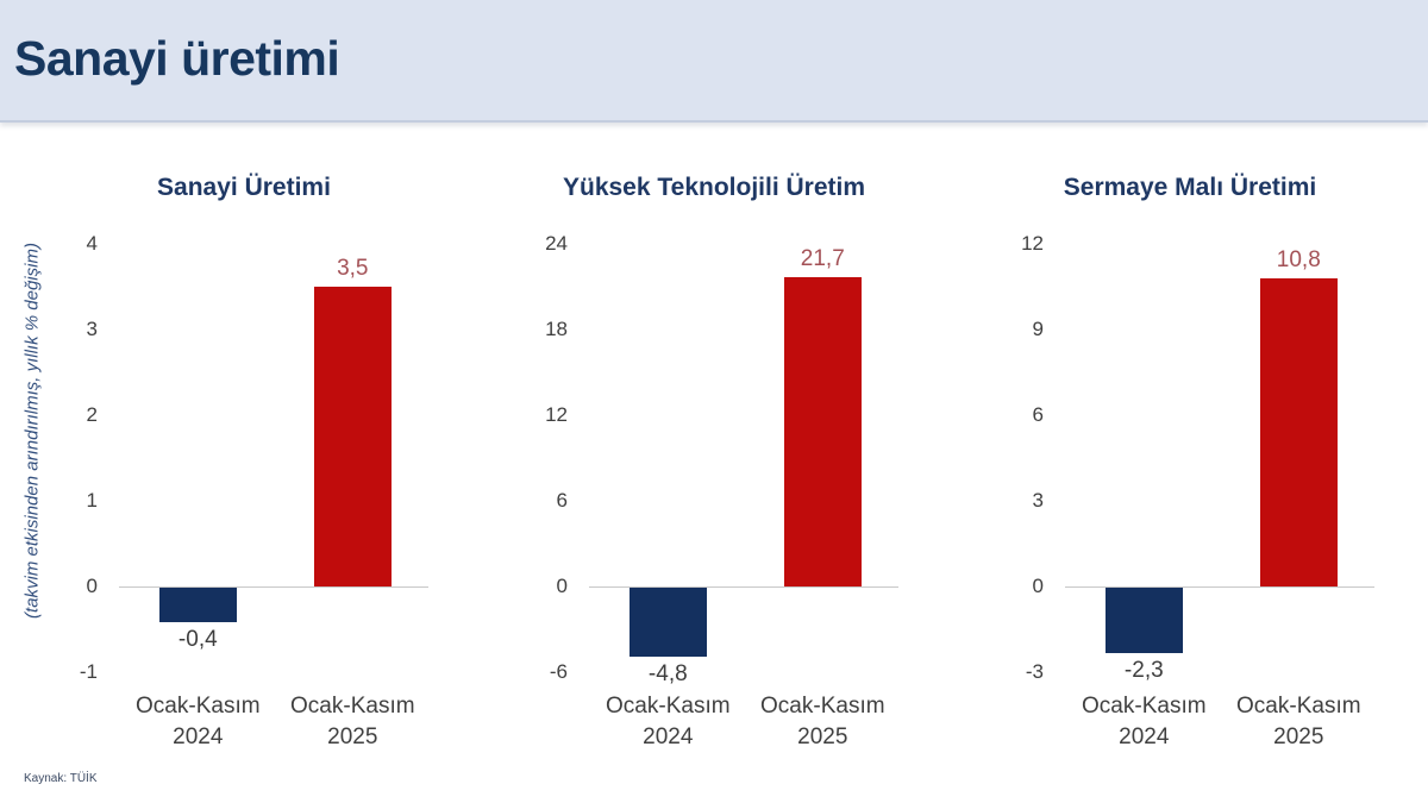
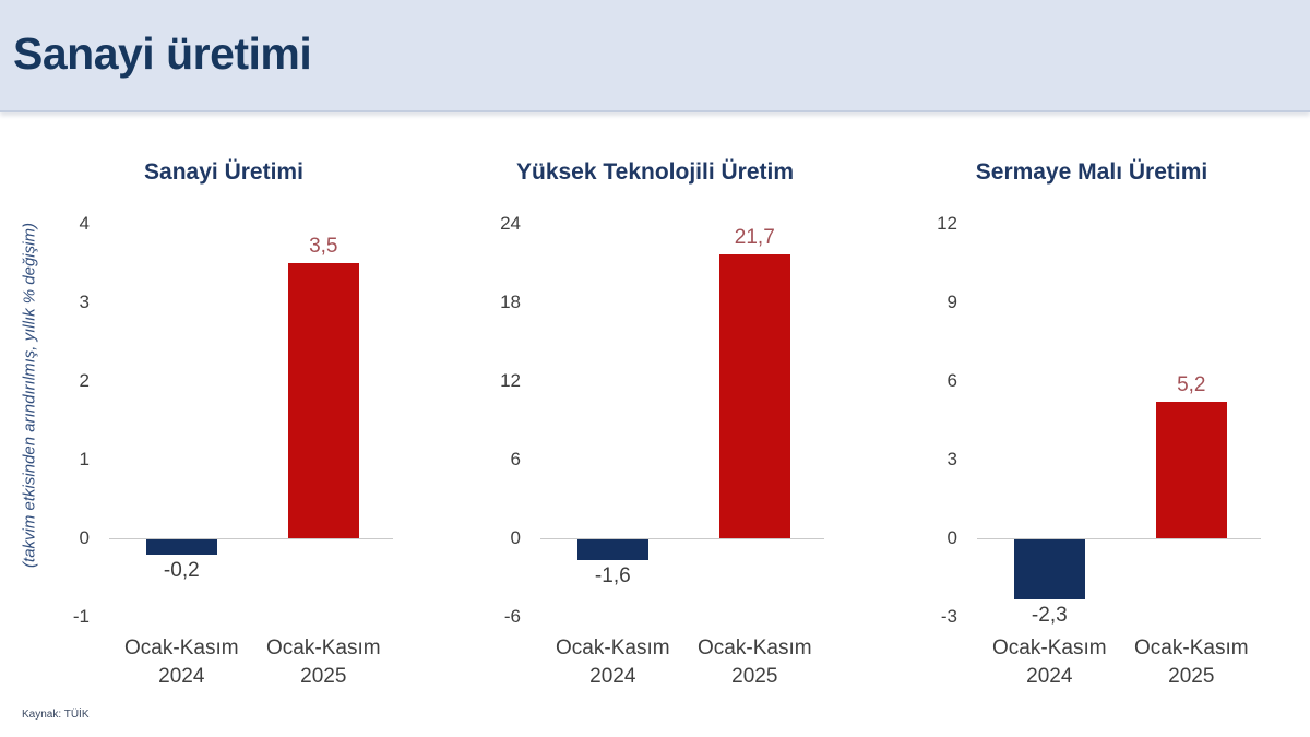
Sanayi Üretimi/Ocak-Kasım 2024: -0,4 -> -0,2
Yüksek Teknolojili Üretim/Ocak-Kasım 2024: -4,8 -> -1,6
Sermaye Malı Üretimi/Ocak-Kasım 2025: 10,8 -> 5,2
